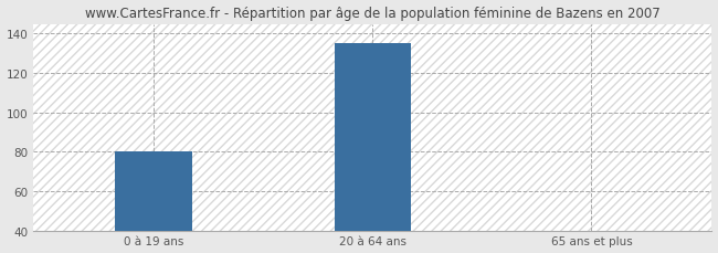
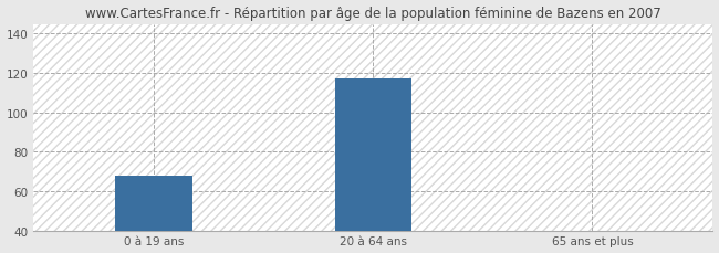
0 à 19 ans: 80 -> 68
20 à 64 ans: 135 -> 117
